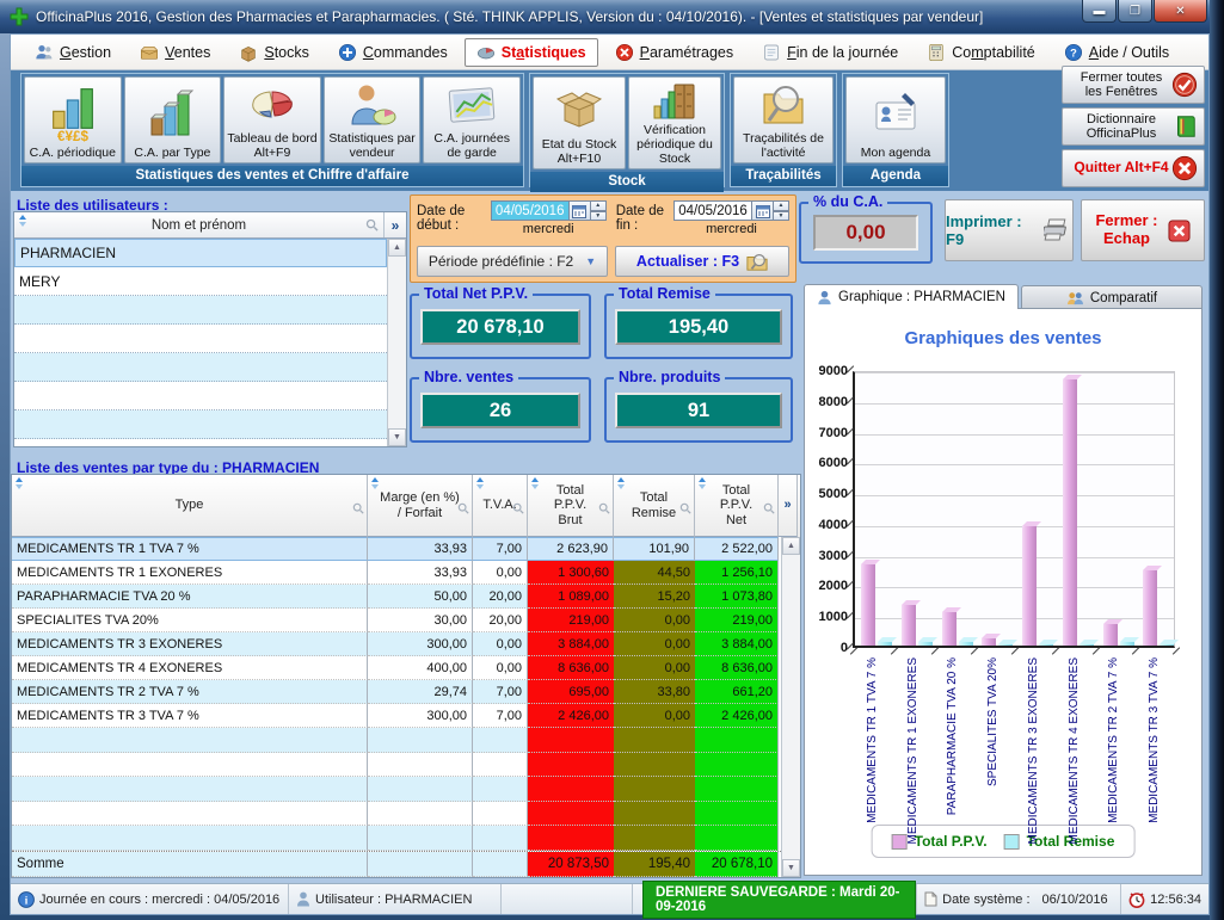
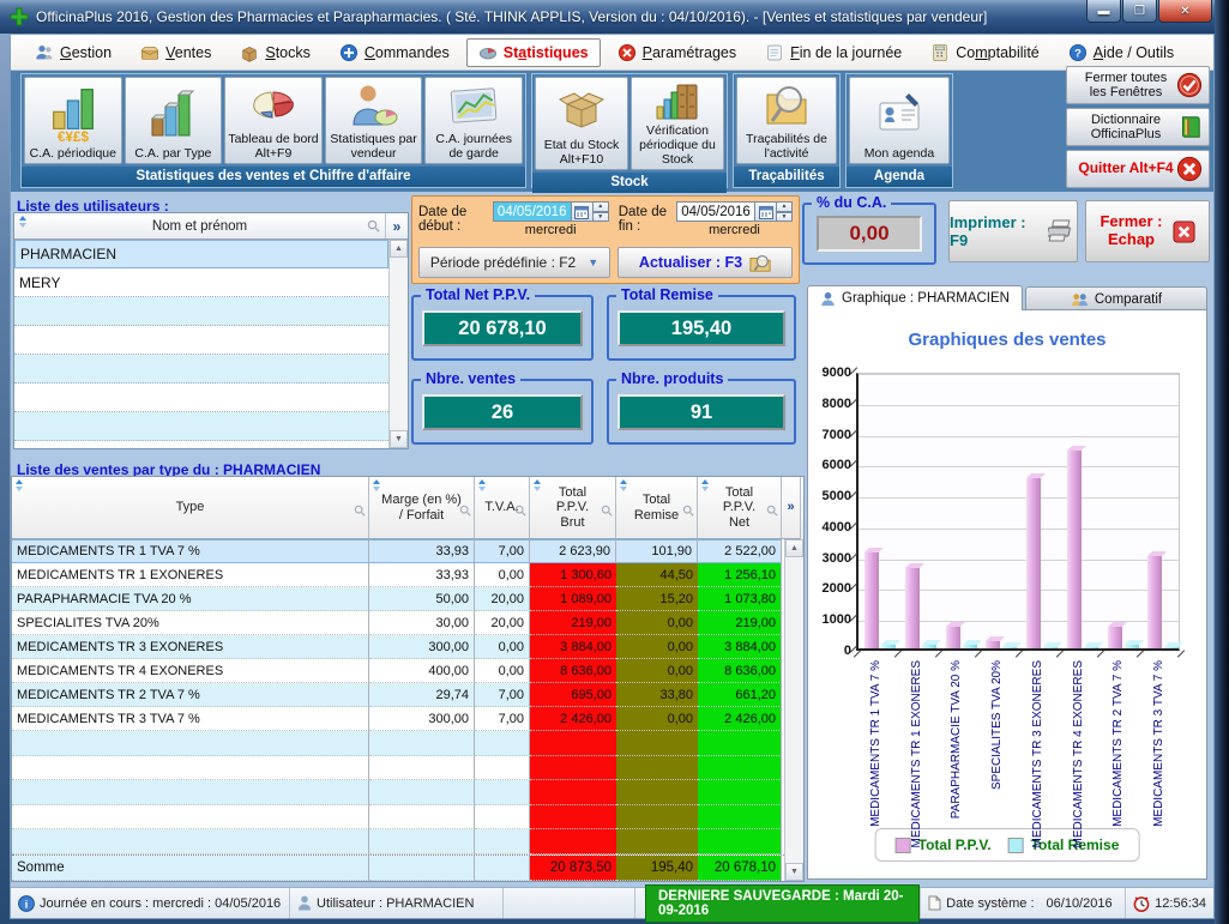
Total P.P.V./MEDICAMENTS TR 1 TVA 7 %: 2600 -> 3100
Total P.P.V./MEDICAMENTS TR 1 EXONERES: 1300 -> 2600
Total P.P.V./PARAPHARMACIE TVA 20 %: 1100 -> 700
Total P.P.V./MEDICAMENTS TR 3 EXONERES: 3900 -> 5500
Total P.P.V./MEDICAMENTS TR 4 EXONERES: 8600 -> 6400
Total P.P.V./MEDICAMENTS TR 3 TVA 7 %: 2400 -> 3000
